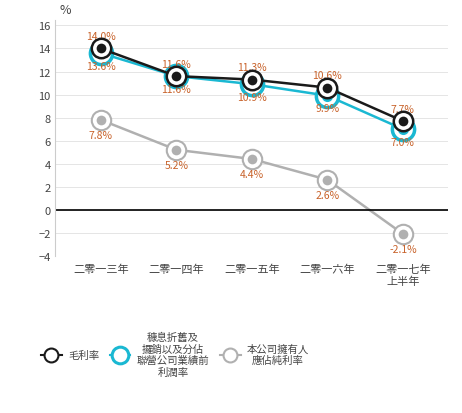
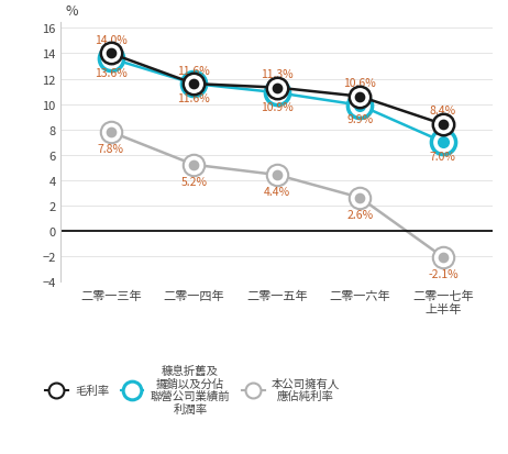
毛利率/二零一七年 上半年: 7.7% -> 8.4%
